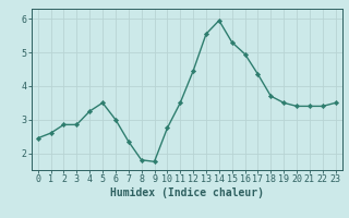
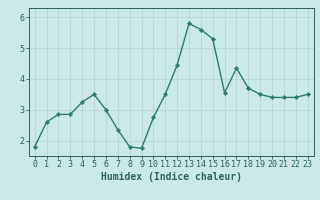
0: 2.45 -> 1.80
13: 5.55 -> 5.80
14: 5.95 -> 5.60
16: 4.95 -> 3.55
